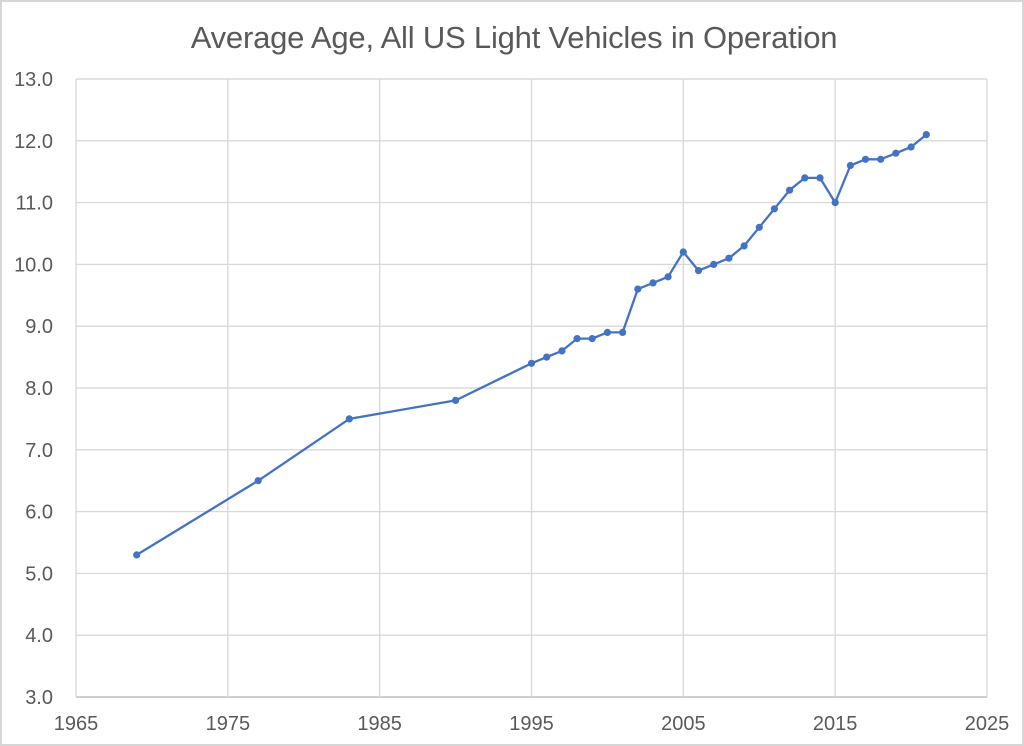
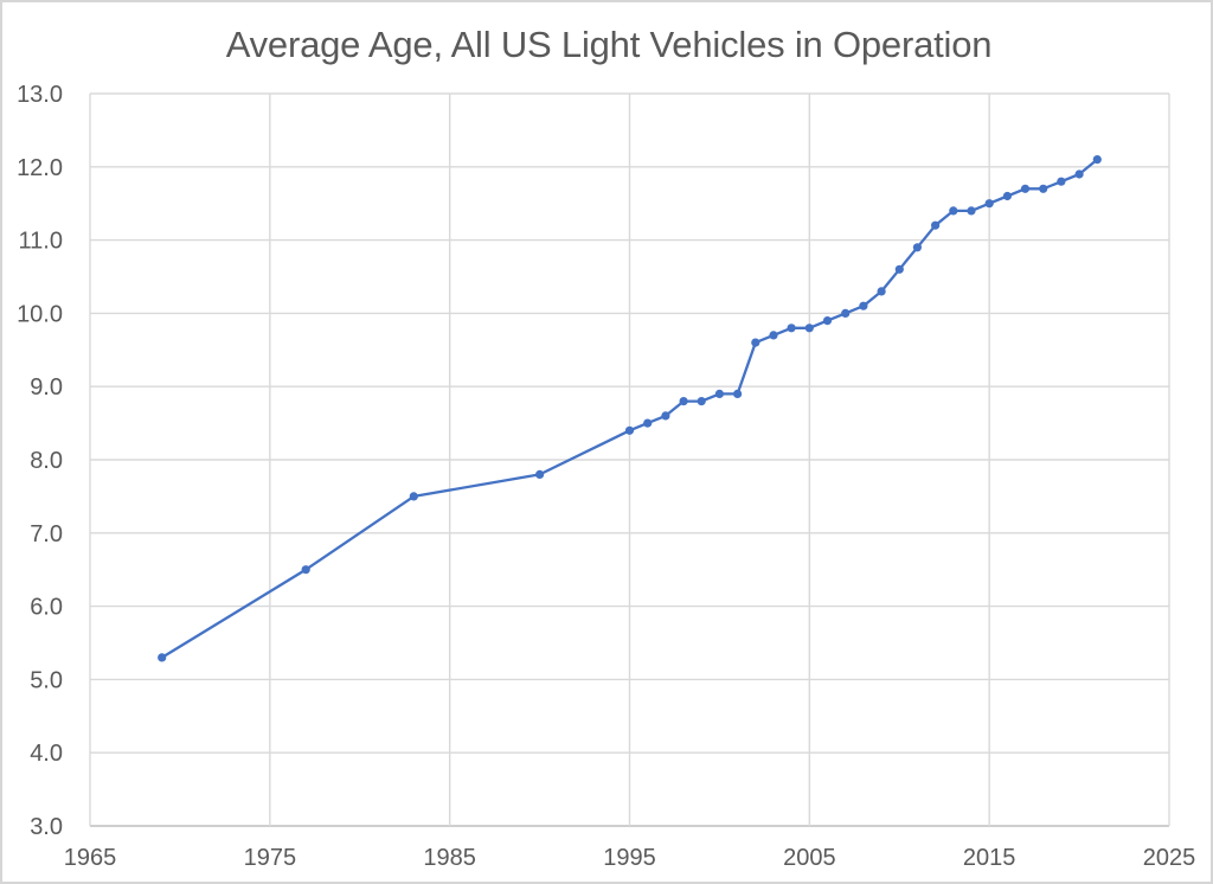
2005: 10.2 -> 9.8
2015: 11.0 -> 11.5
